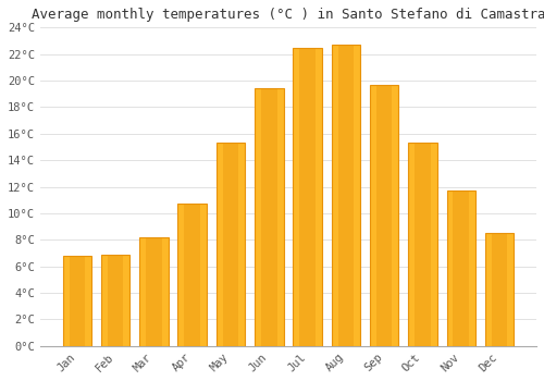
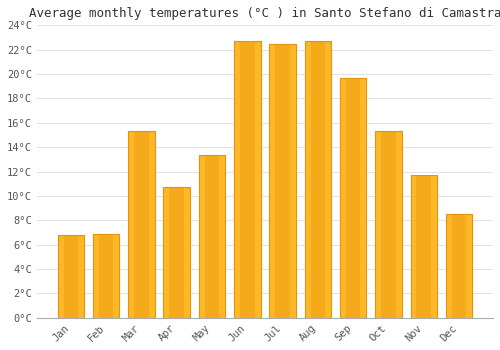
Mar: 8.2°C -> 15.3°C
May: 15.3°C -> 13.4°C
Jun: 19.4°C -> 22.7°C
